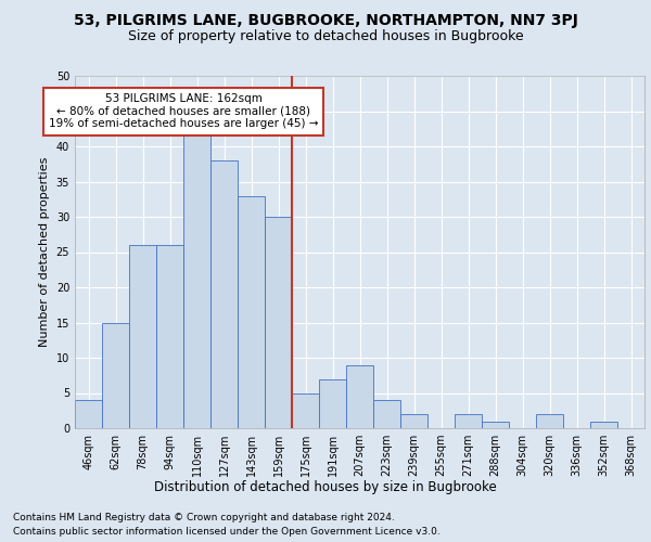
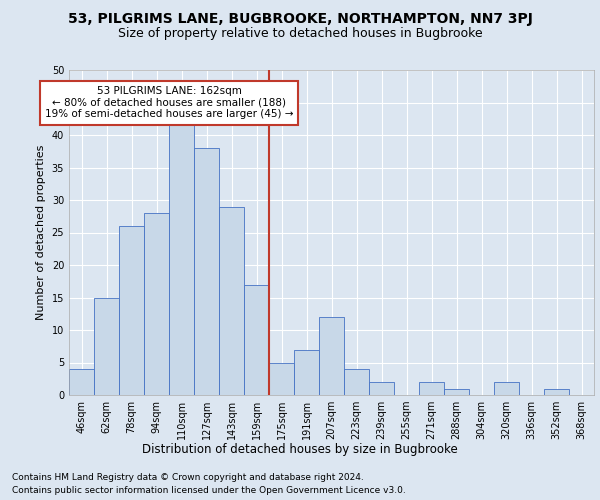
94sqm: 26 -> 28
143sqm: 33 -> 29
159sqm: 30 -> 17
207sqm: 9 -> 12
